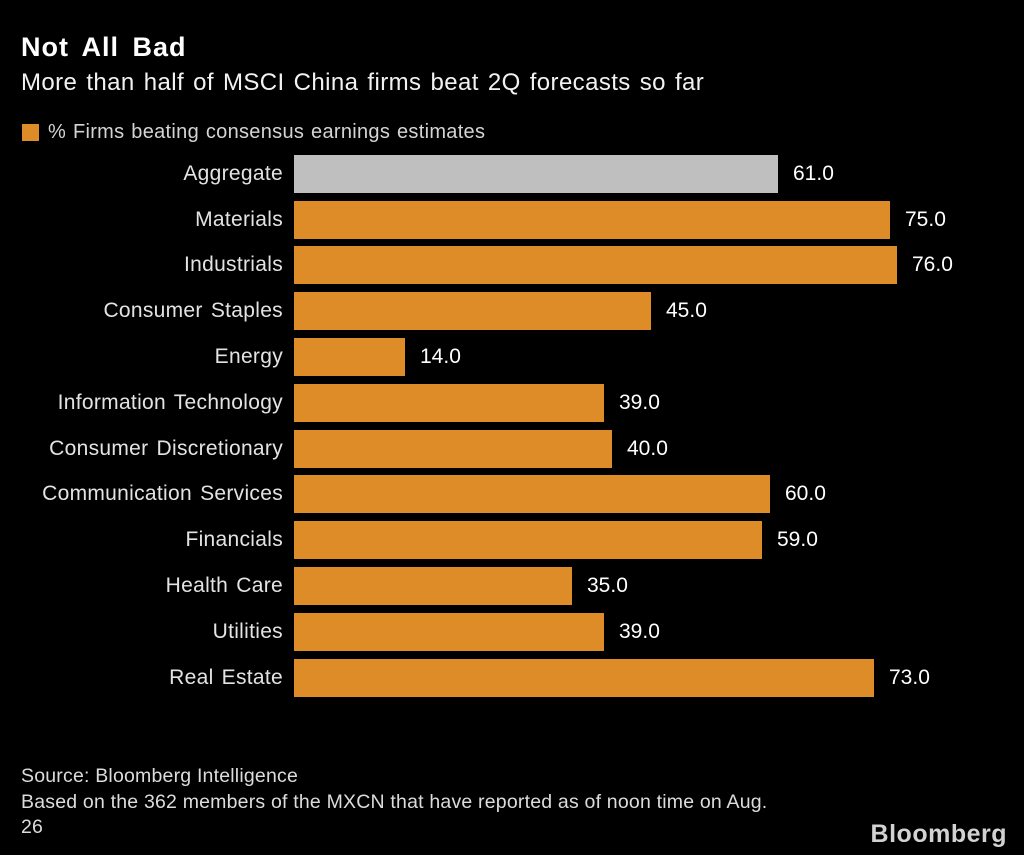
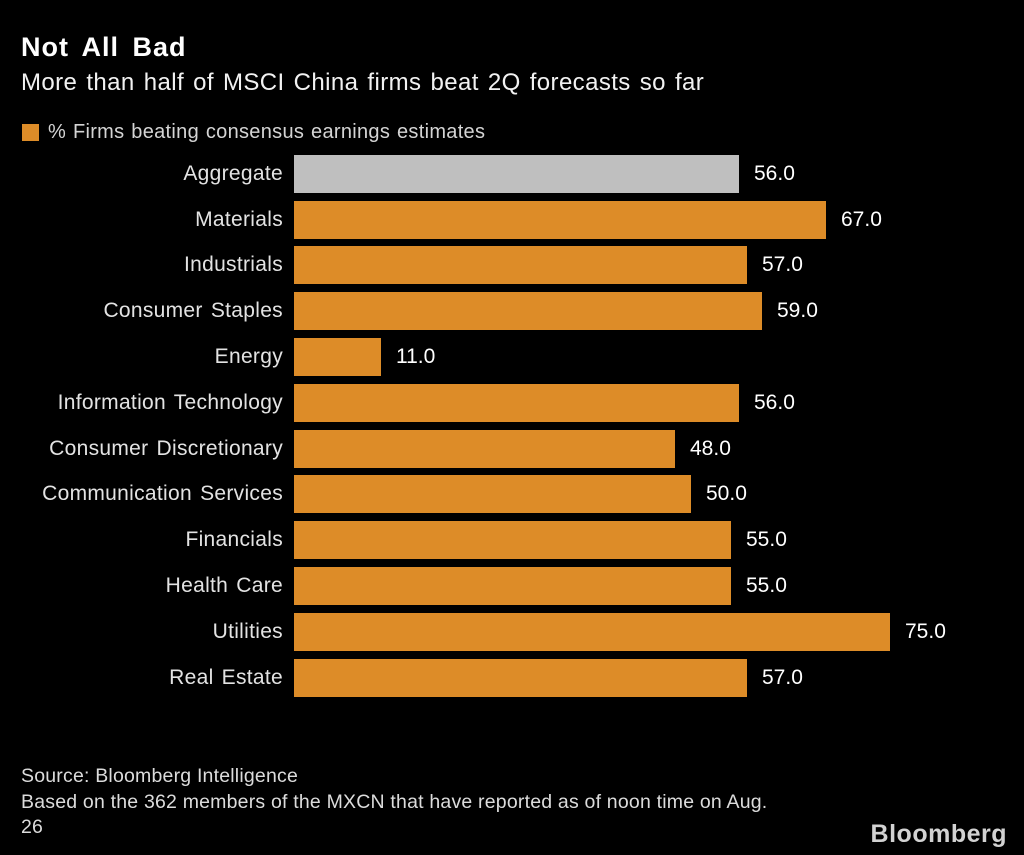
Aggregate: 61.0 -> 56.0
Materials: 75.0 -> 67.0
Industrials: 76.0 -> 57.0
Consumer Staples: 45.0 -> 59.0
Energy: 14.0 -> 11.0
Information Technology: 39.0 -> 56.0
Consumer Discretionary: 40.0 -> 48.0
Communication Services: 60.0 -> 50.0
Financials: 59.0 -> 55.0
Health Care: 35.0 -> 55.0
Utilities: 39.0 -> 75.0
Real Estate: 73.0 -> 57.0
